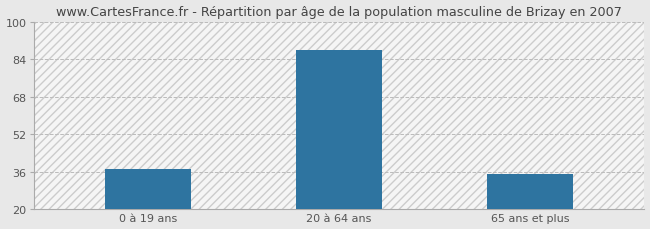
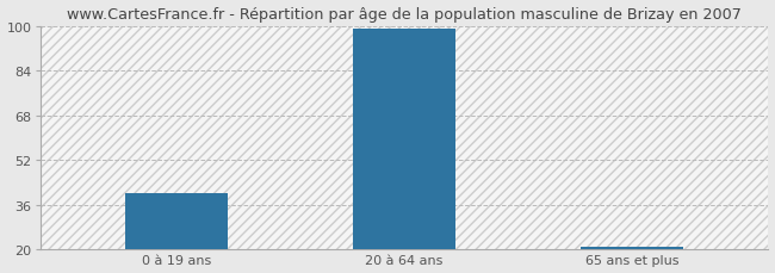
0 à 19 ans: 37 -> 40
20 à 64 ans: 88 -> 99
65 ans et plus: 35 -> 21
